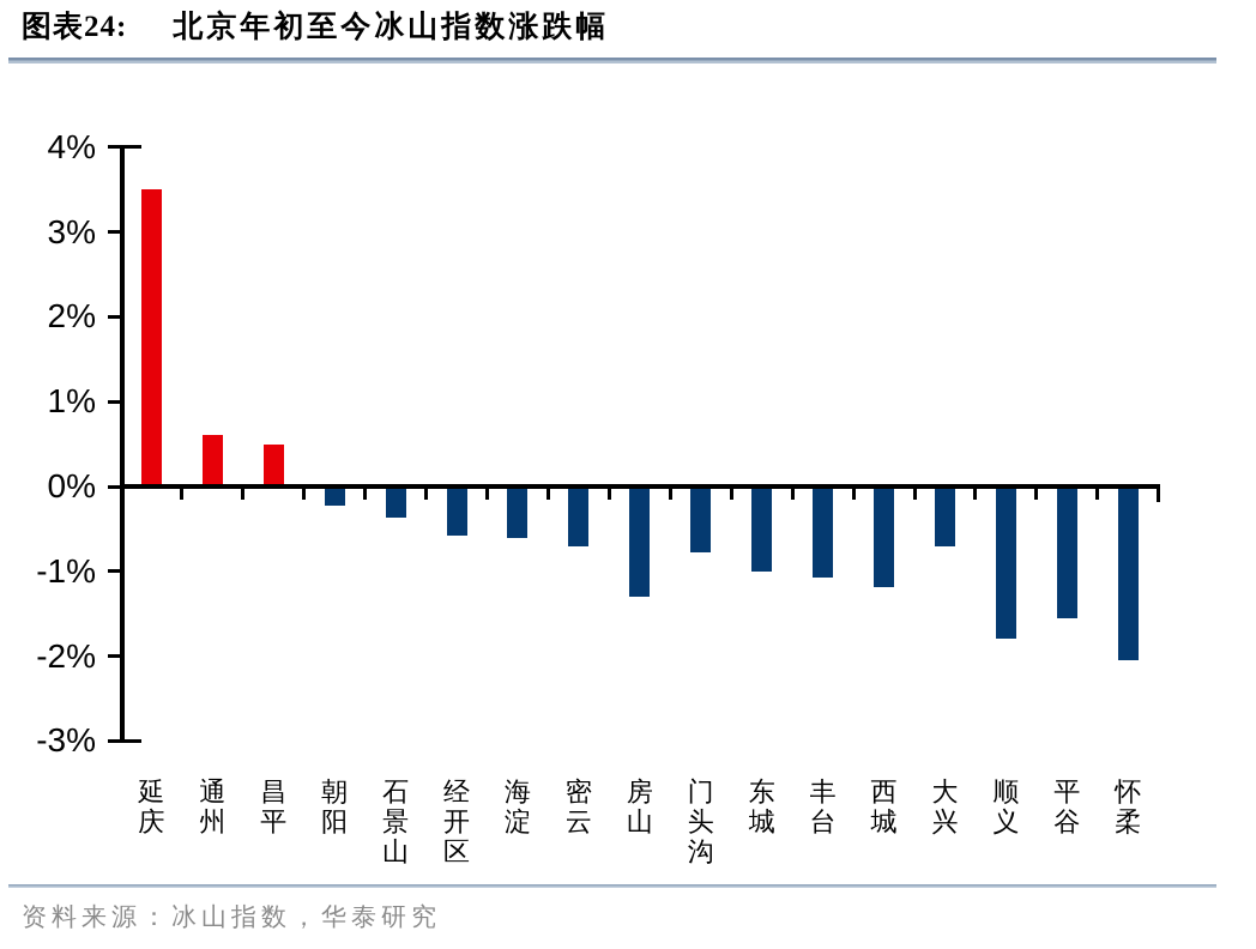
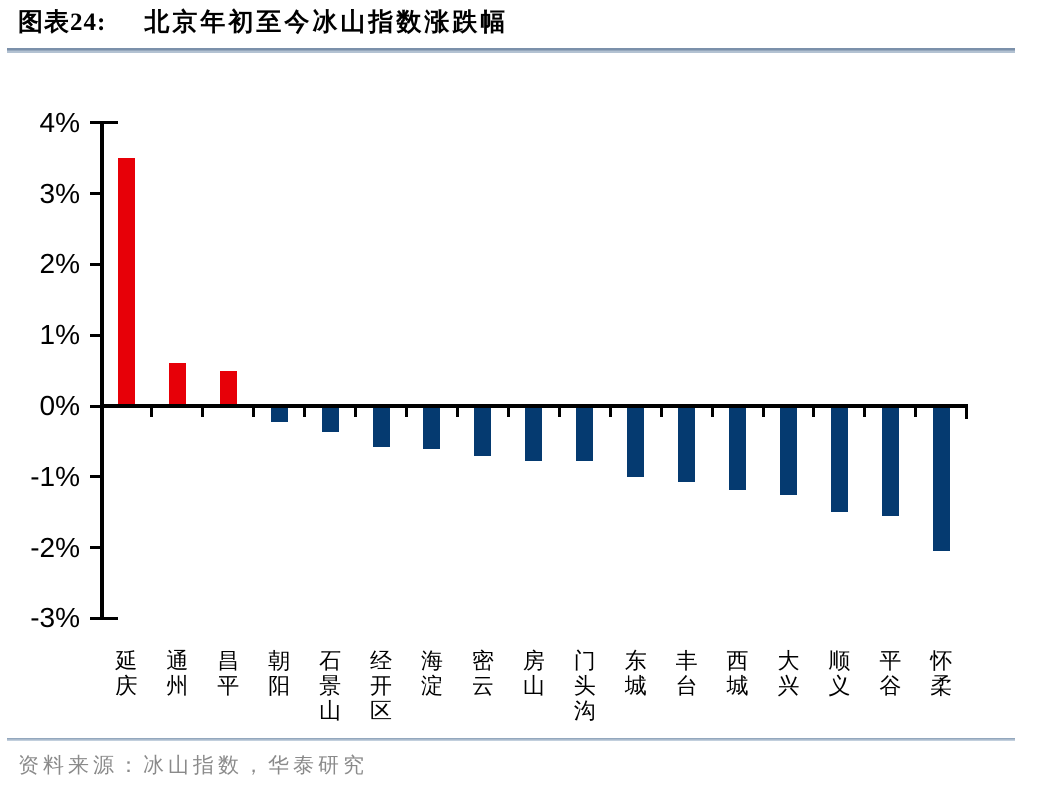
房山: -1.3% -> -0.8%
大兴: -0.7% -> -1.3%
顺义: -1.8% -> -1.5%
